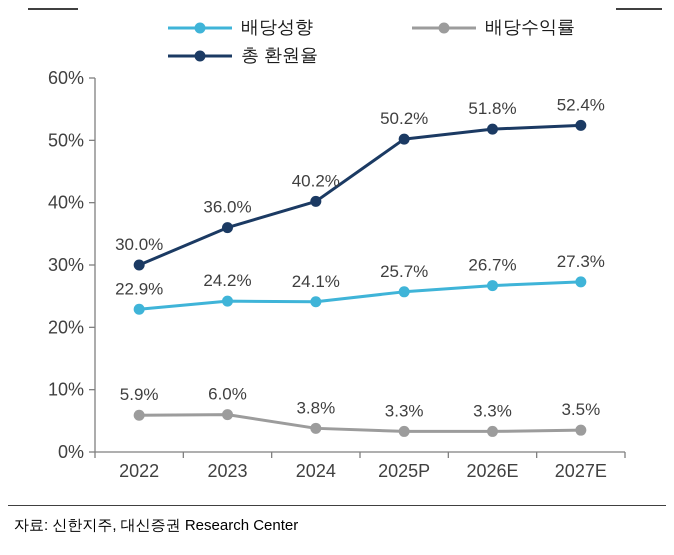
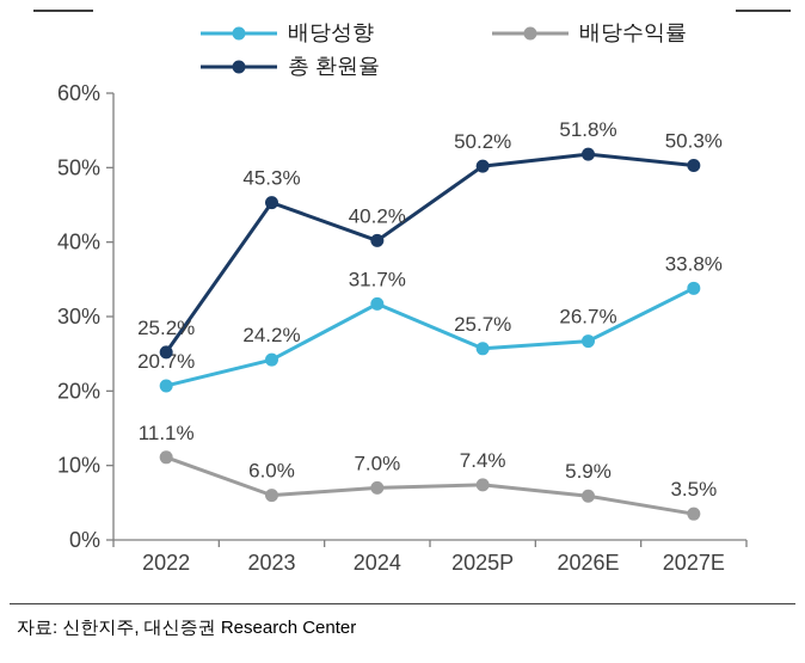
배당성향/2022: 22.9% -> 20.7%
총 환원율/2022: 30.0% -> 25.2%
배당수익률/2022: 5.9% -> 11.1%
총 환원율/2023: 36.0% -> 45.3%
배당성향/2024: 24.1% -> 31.7%
배당수익률/2024: 3.8% -> 7.0%
배당수익률/2025P: 3.3% -> 7.4%
배당수익률/2026E: 3.3% -> 5.9%
배당성향/2027E: 27.3% -> 33.8%
총 환원율/2027E: 52.4% -> 50.3%
